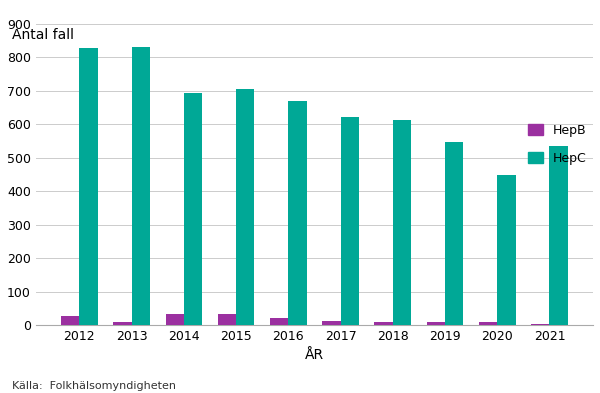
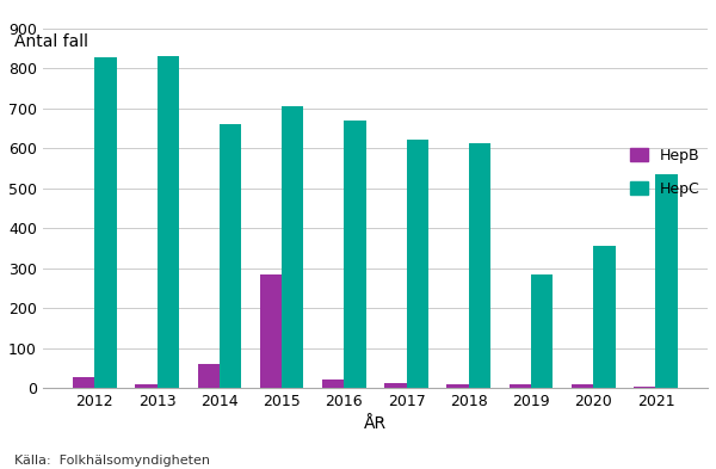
HepB/2014: 32 -> 60
HepC/2014: 693 -> 660
HepB/2015: 33 -> 285
HepC/2019: 546 -> 285
HepC/2020: 449 -> 355
